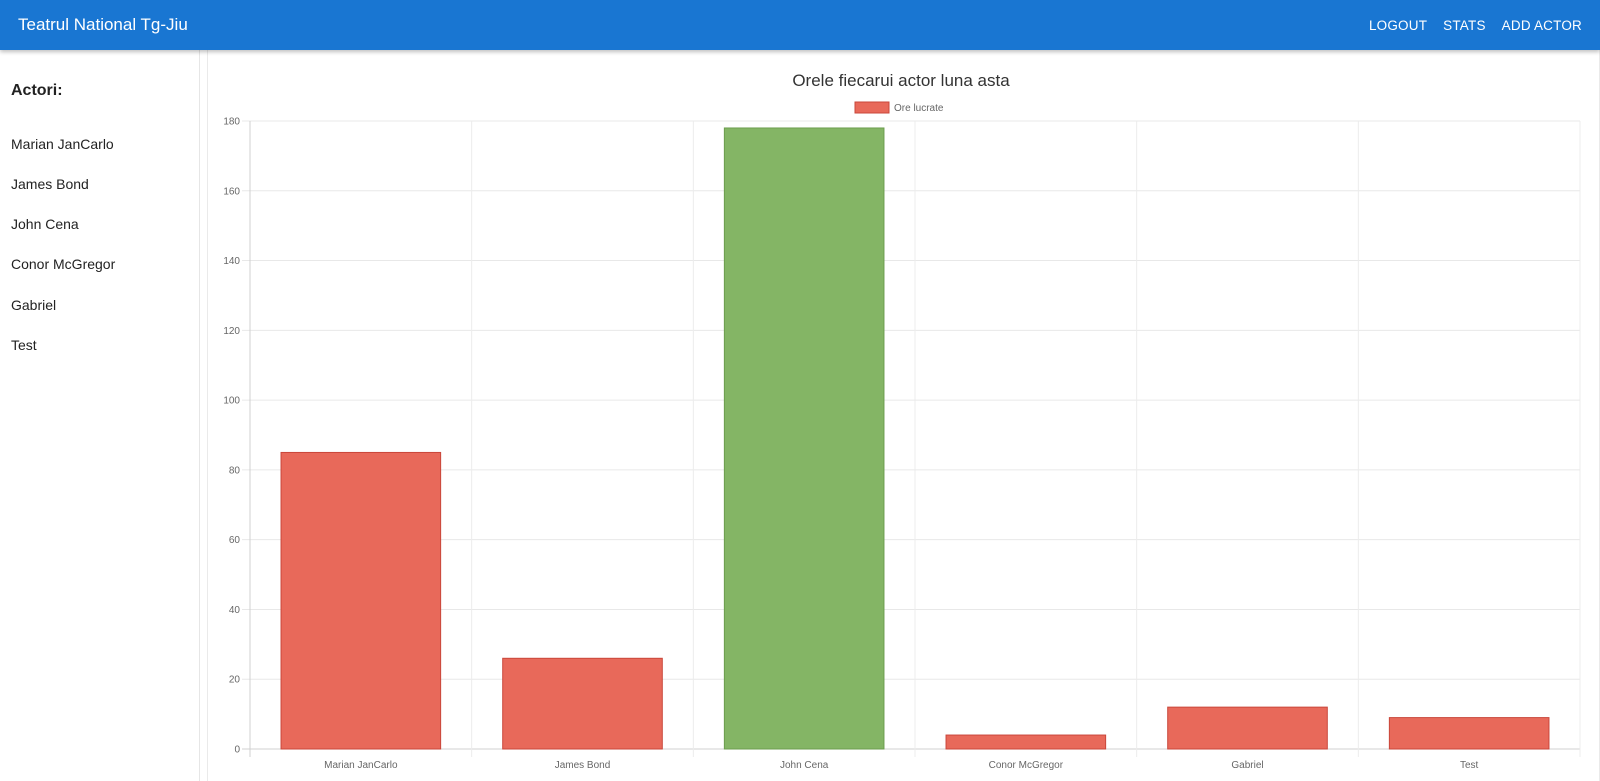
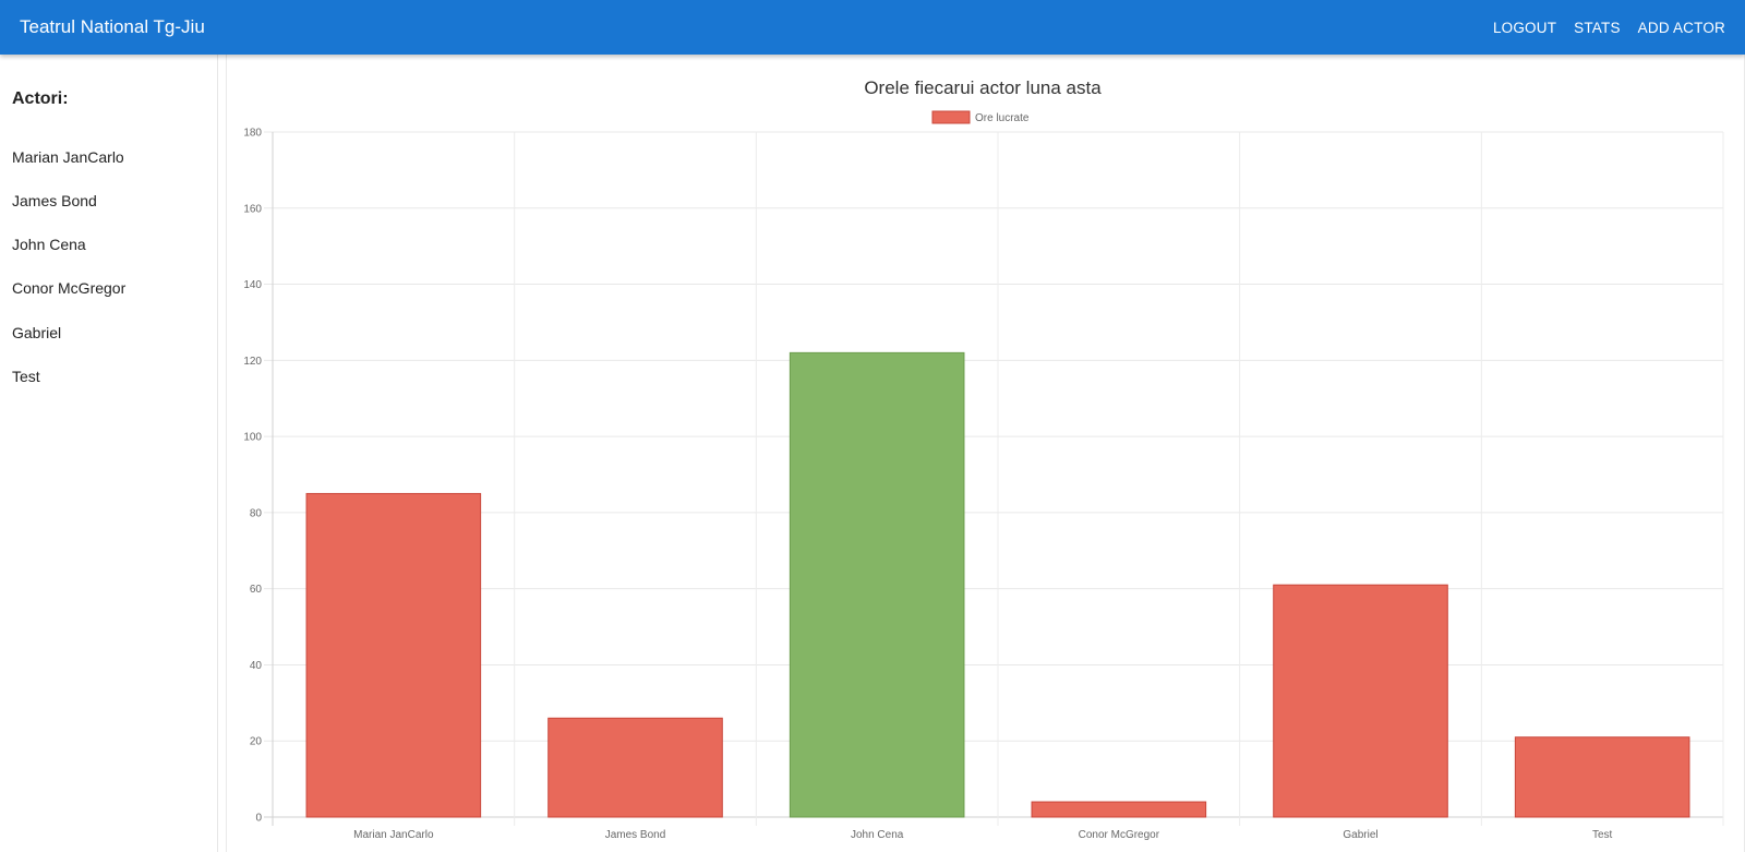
John Cena: 178 -> 122
Gabriel: 12 -> 61
Test: 9 -> 21
